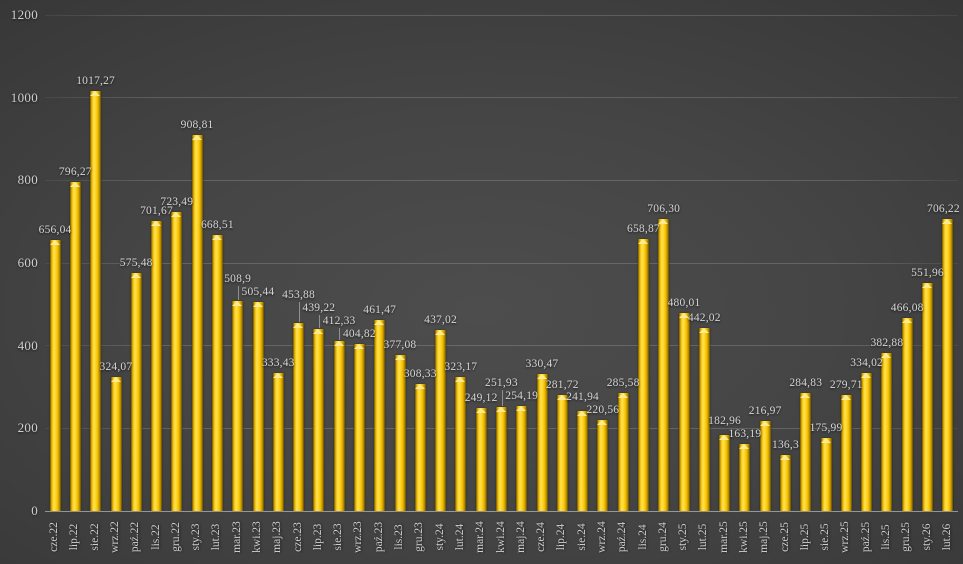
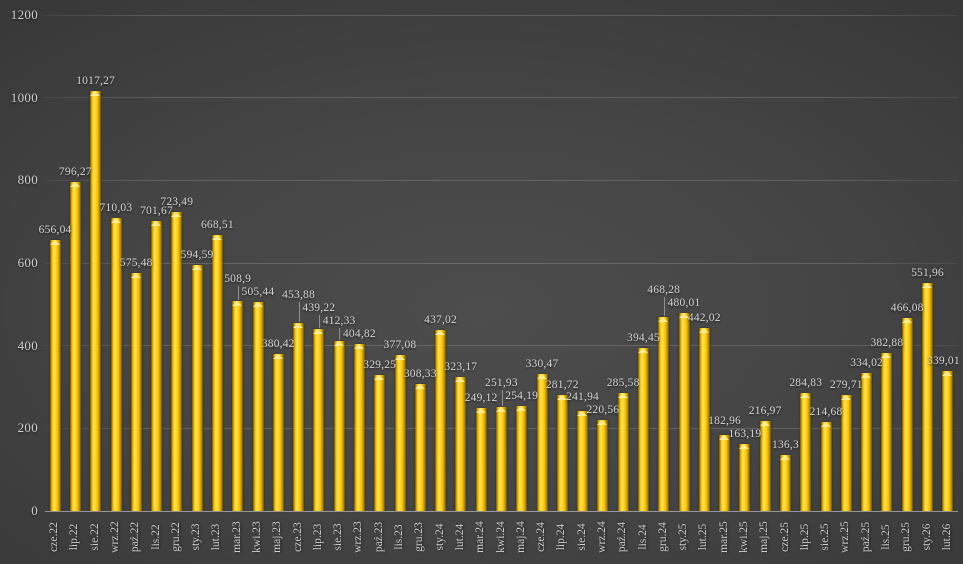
wrz.22: 324,07 -> 710,03
sty.23: 908,81 -> 594,59
maj.23: 333,43 -> 380,42
paź.23: 461,47 -> 329,25
lis.24: 658,87 -> 394,45
gru.24: 706,30 -> 468,28
sie.25: 175,99 -> 214,68
lut.26: 706,22 -> 339,01
